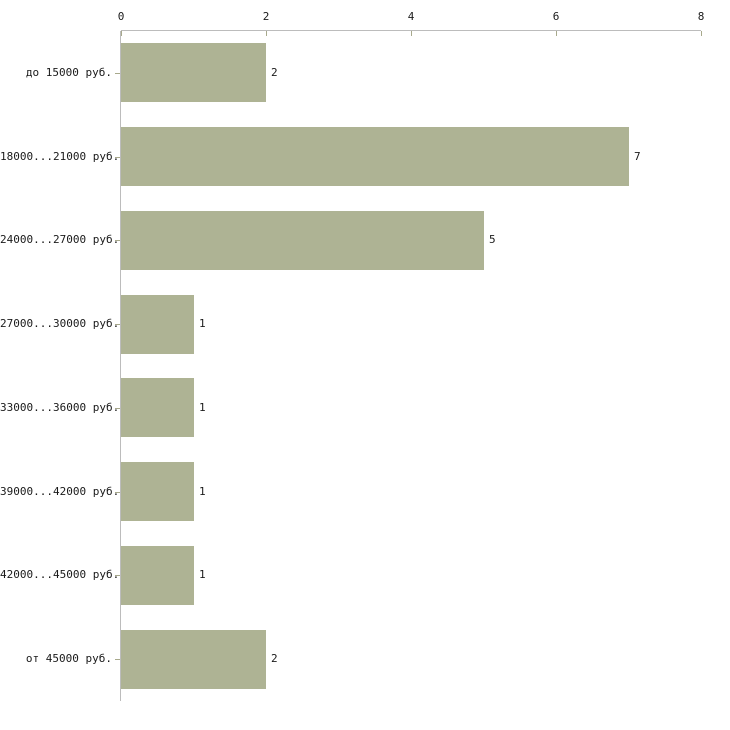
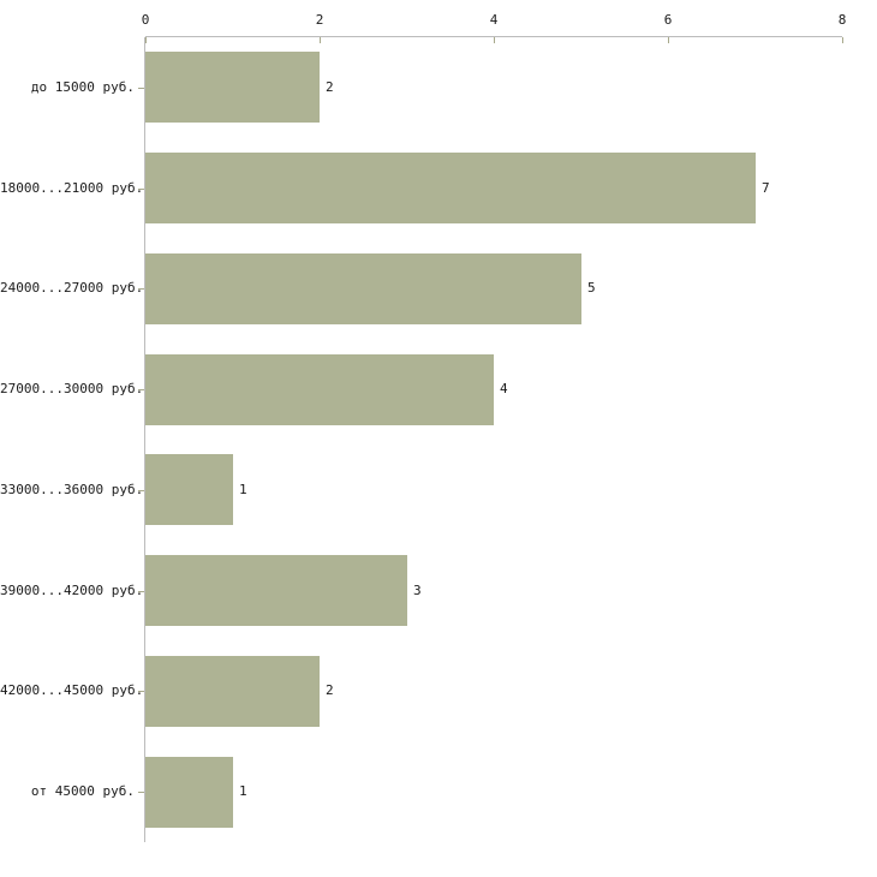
27000...30000 руб.: 1 -> 4
39000...42000 руб.: 1 -> 3
42000...45000 руб.: 1 -> 2
от 45000 руб.: 2 -> 1
